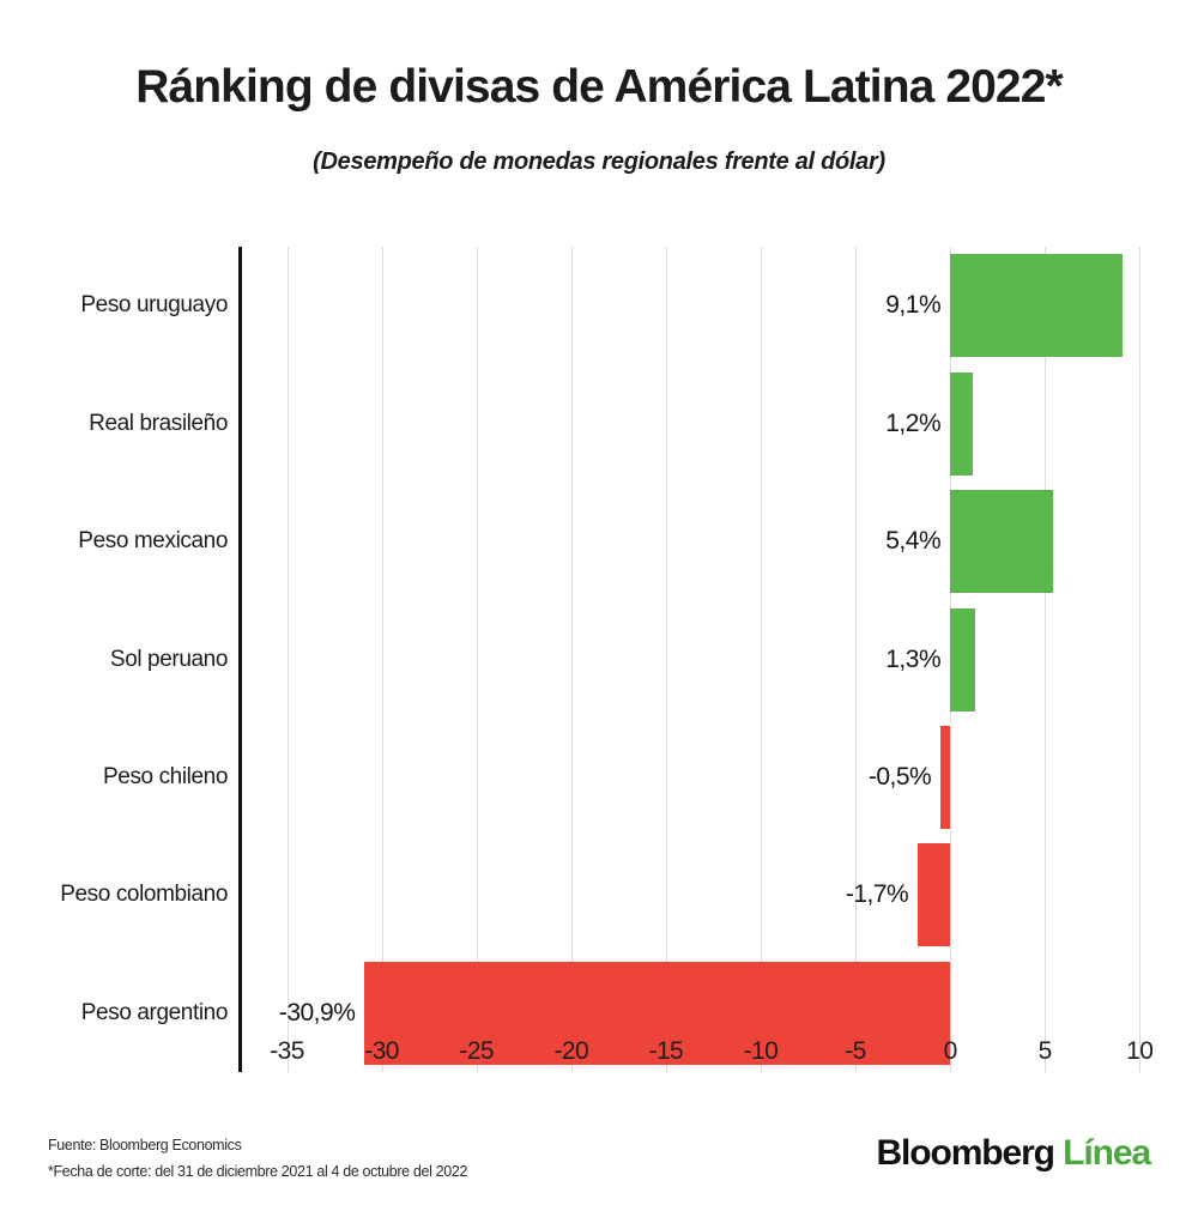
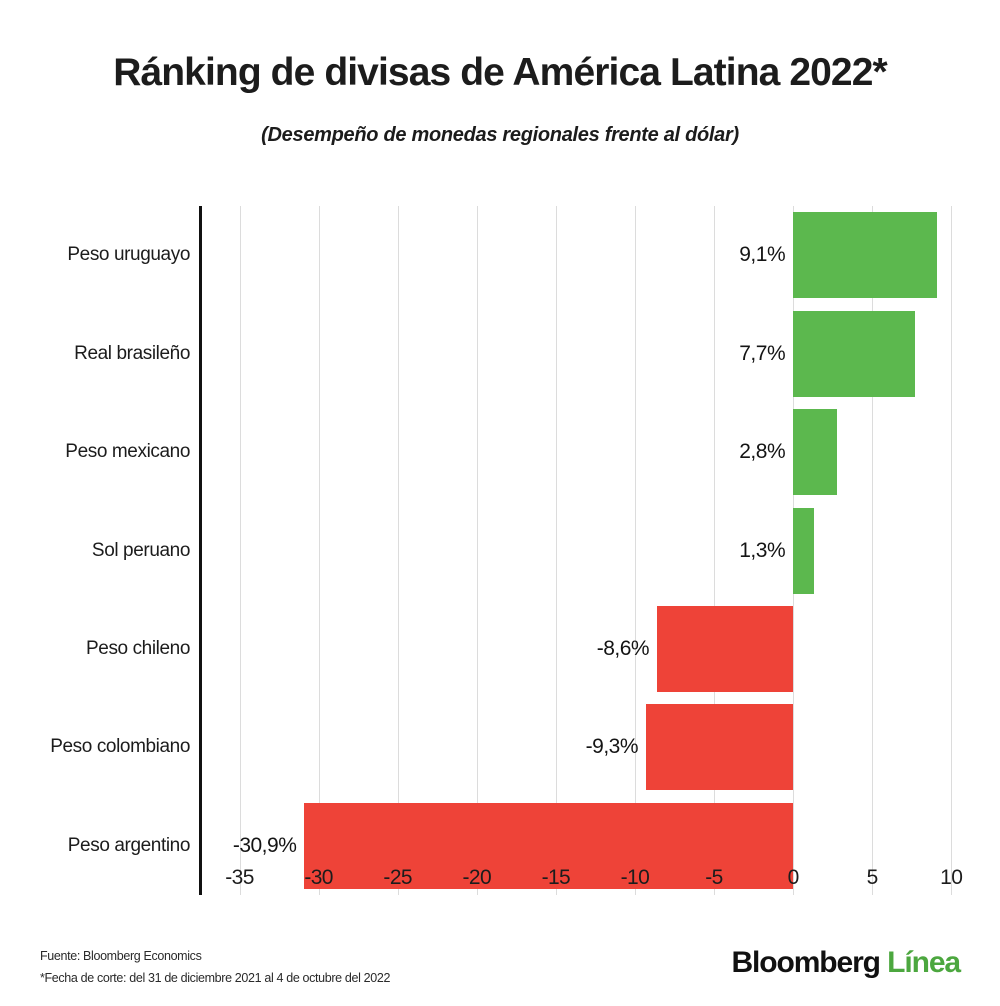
Real brasileño: 1,2% -> 7,7%
Peso mexicano: 5,4% -> 2,8%
Peso chileno: -0,5% -> -8,6%
Peso colombiano: -1,7% -> -9,3%
